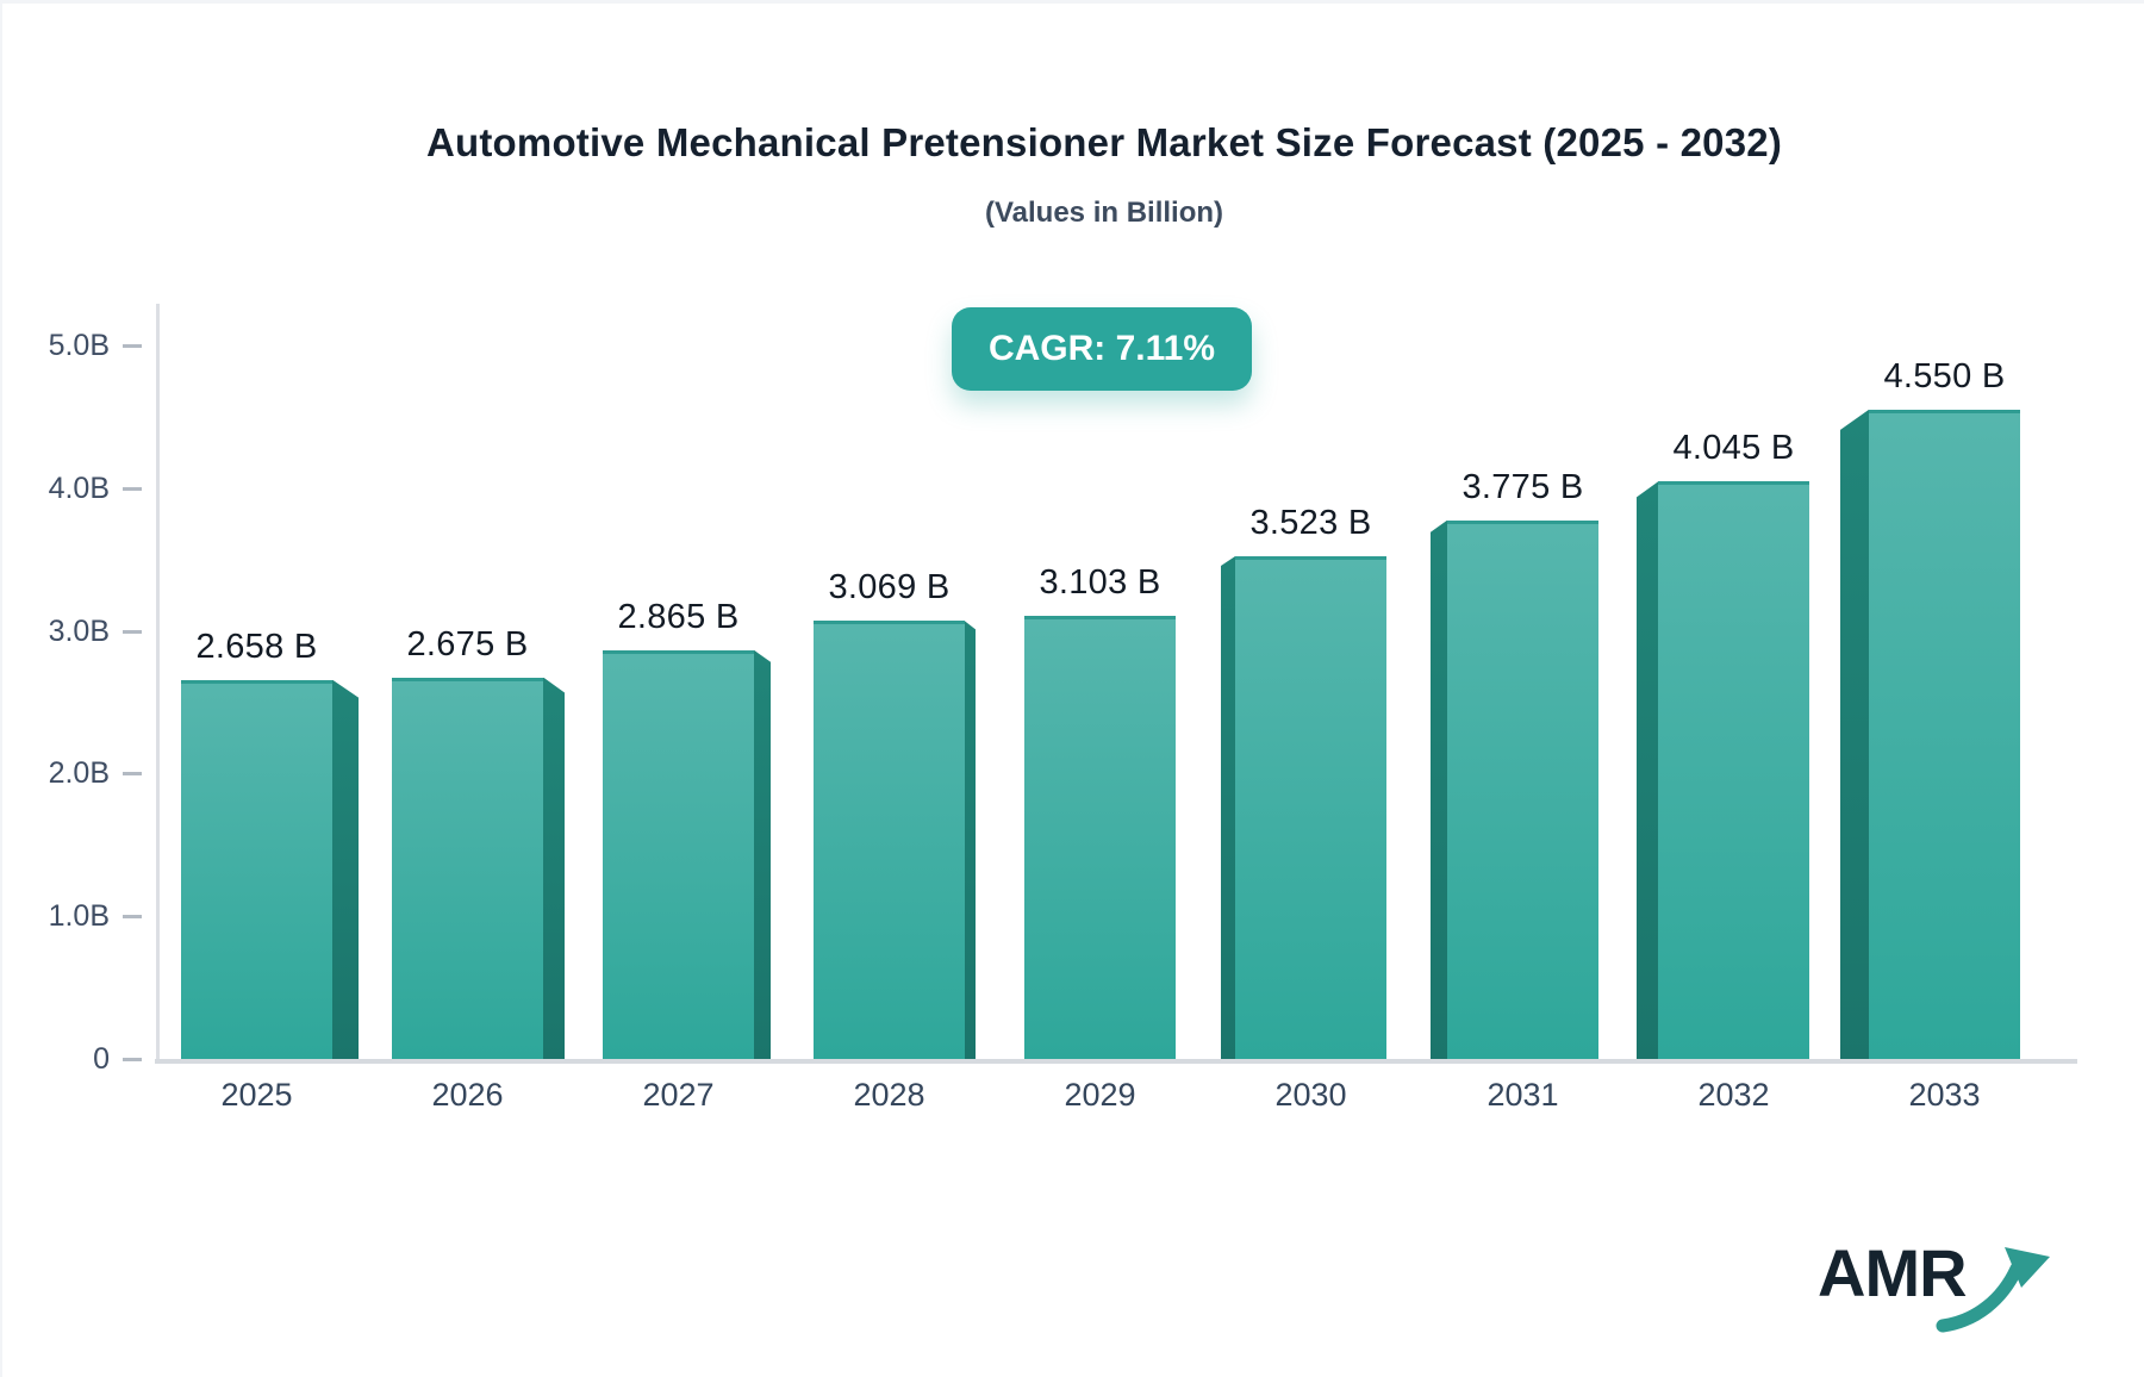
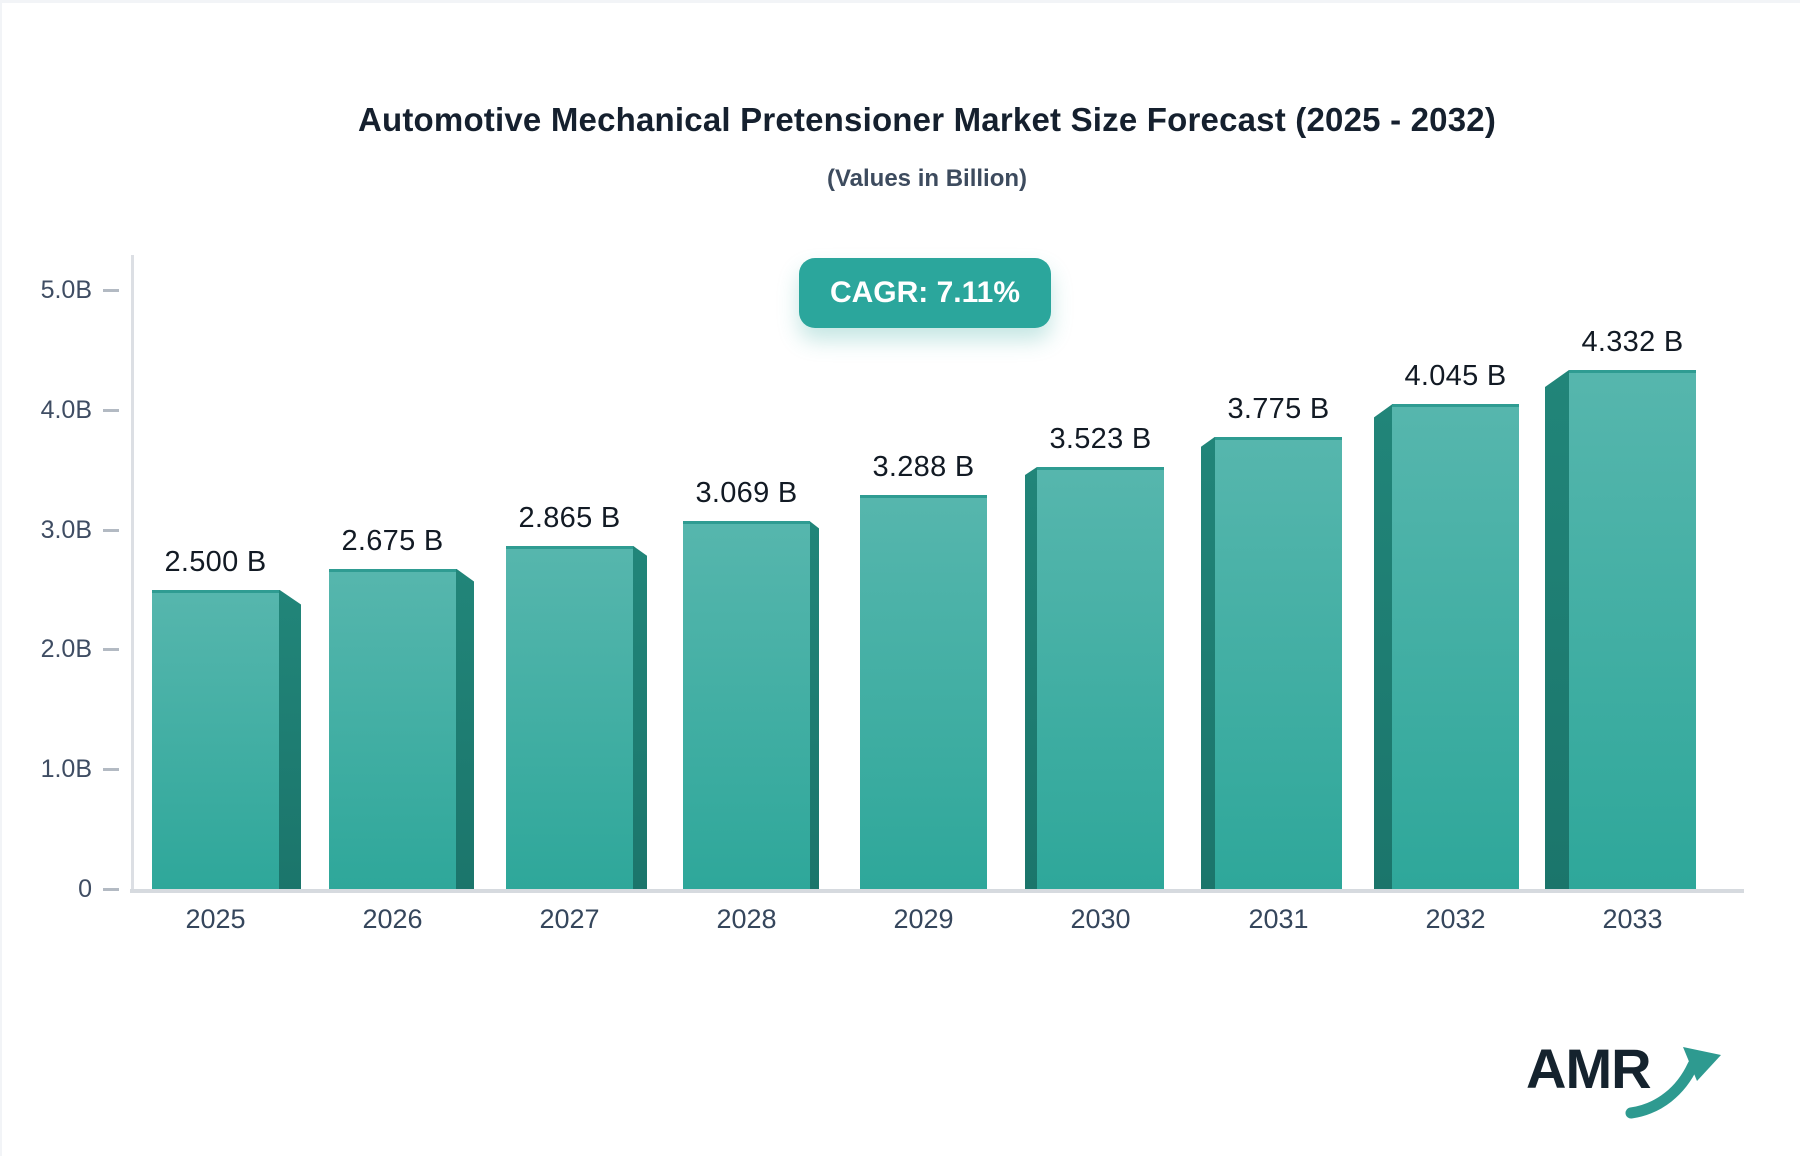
2025: 2.658 -> 2.500
2029: 3.103 -> 3.288
2033: 4.550 -> 4.332
